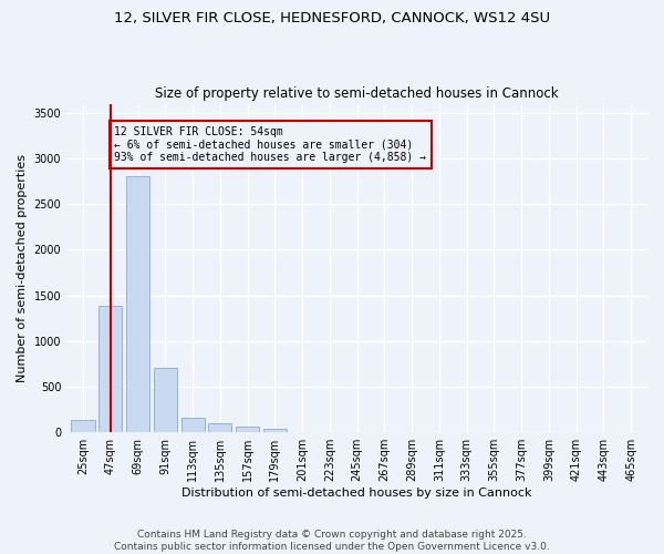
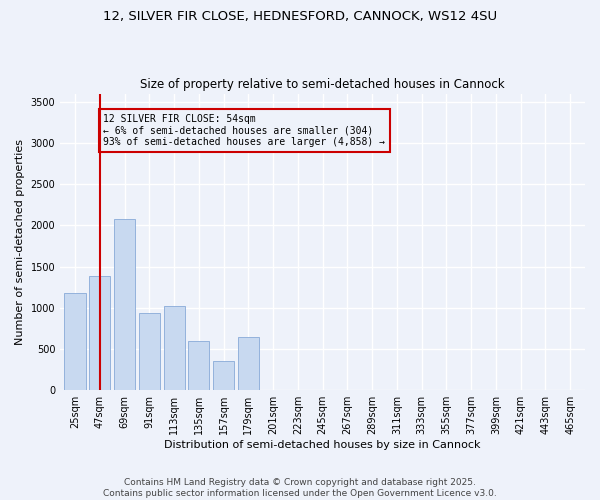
25sqm: 130 -> 1180
69sqm: 2800 -> 2080
91sqm: 710 -> 940
113sqm: 160 -> 1020
135sqm: 100 -> 600
157sqm: 60 -> 360
179sqm: 40 -> 640
